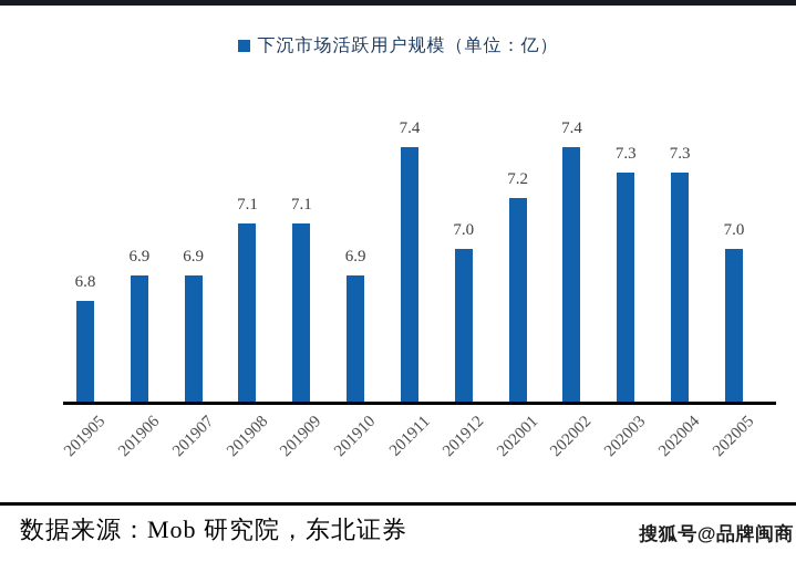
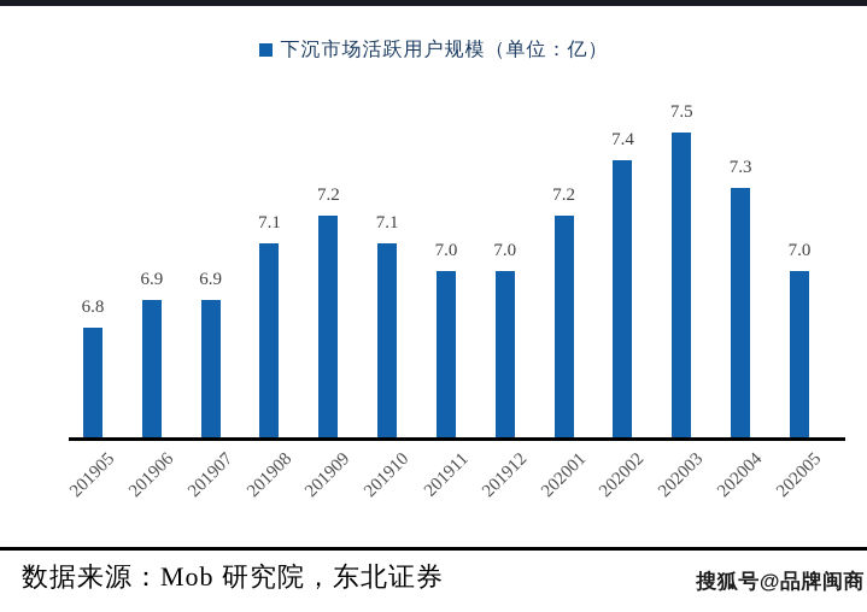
201909: 7.1 -> 7.2
201910: 6.9 -> 7.1
201911: 7.4 -> 7.0
202003: 7.3 -> 7.5
